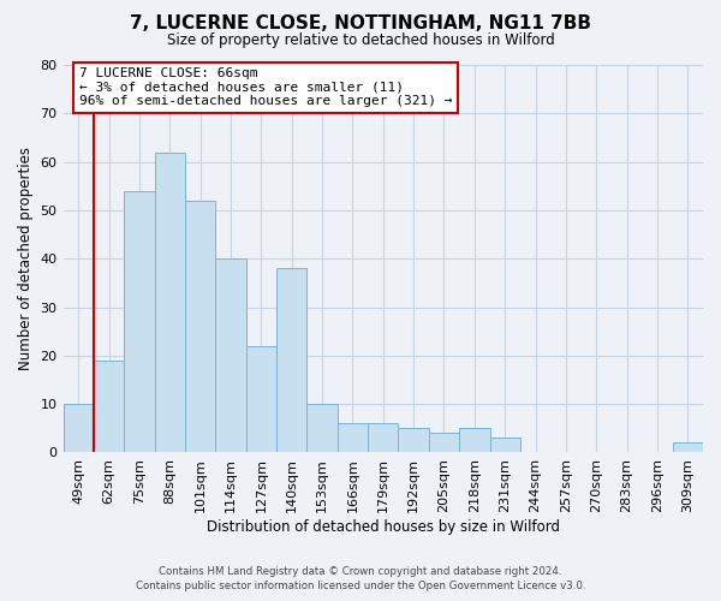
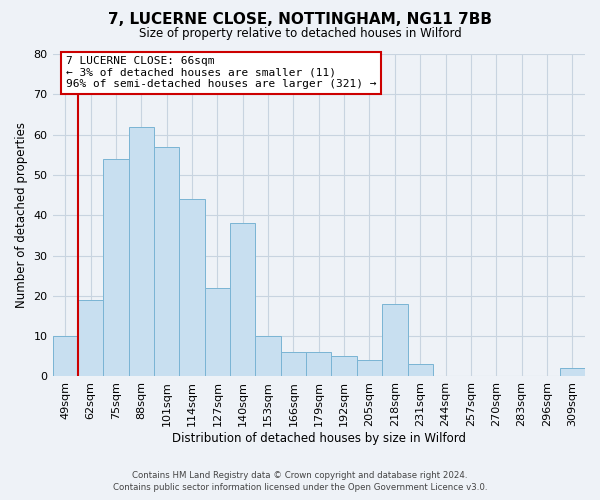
101sqm: 52 -> 57
114sqm: 40 -> 44
218sqm: 5 -> 18
